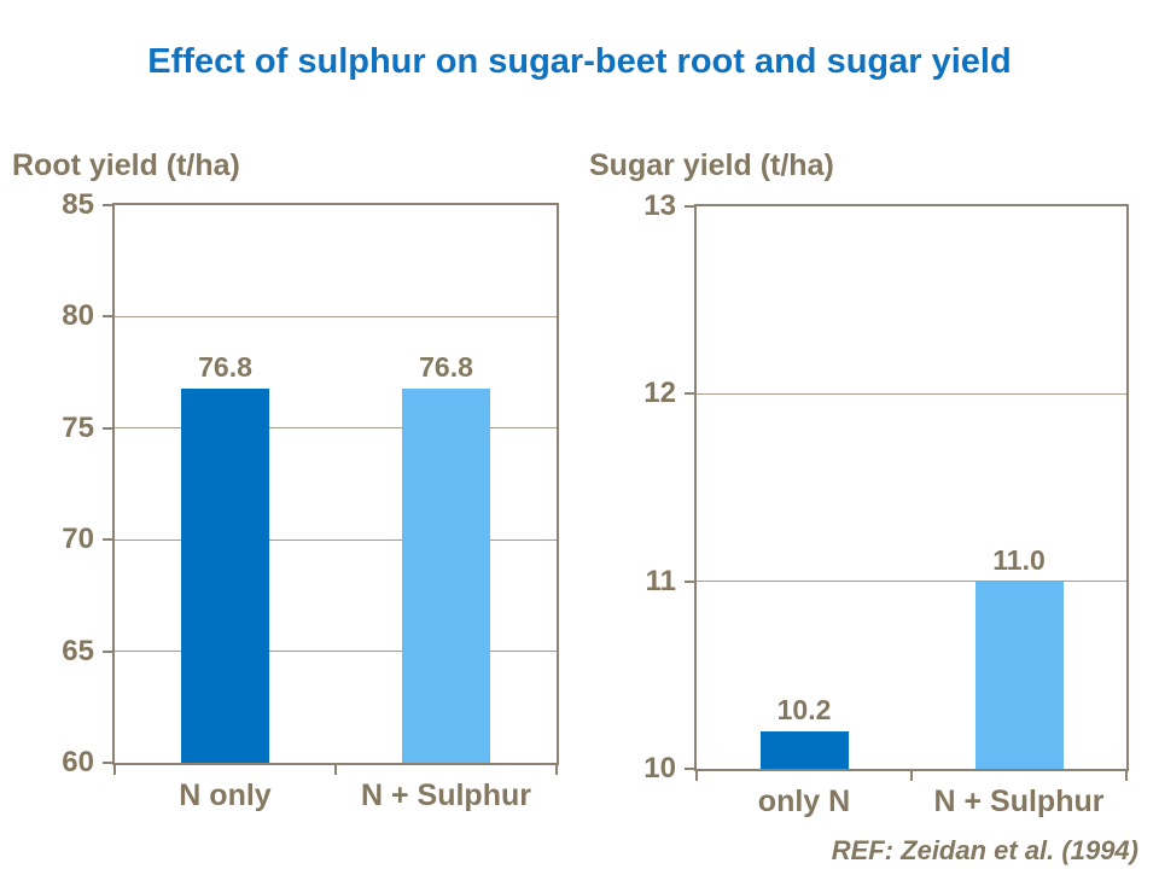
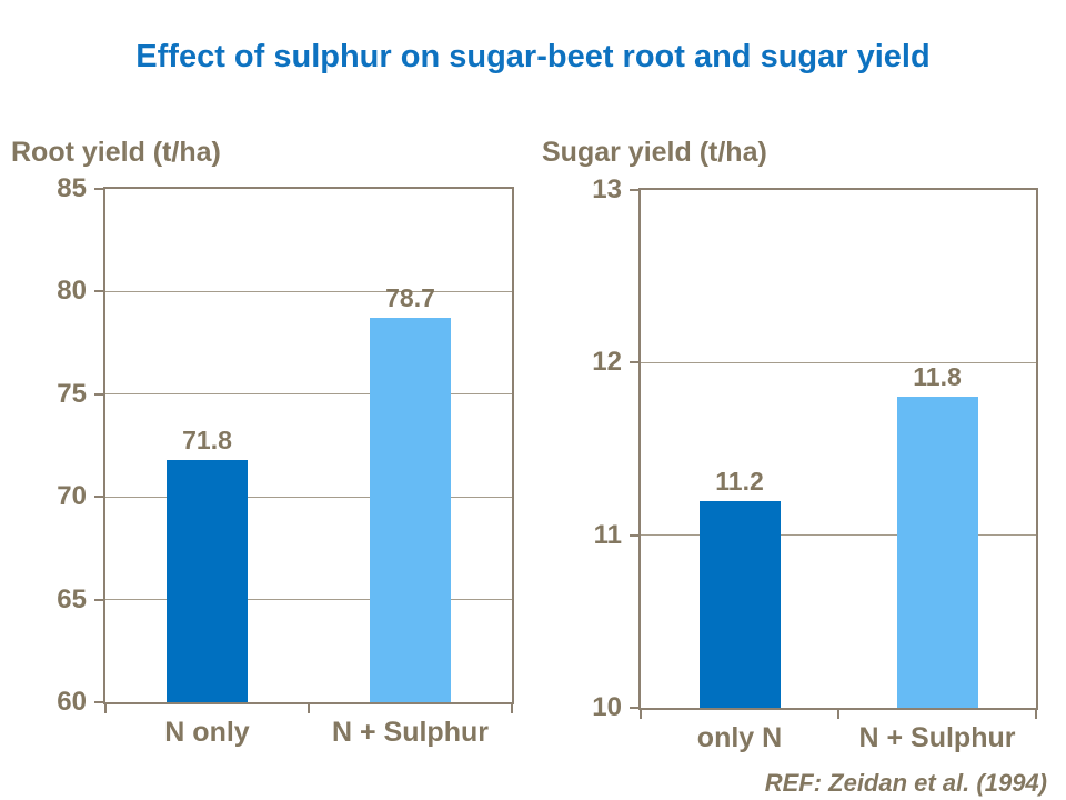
Root yield (t/ha)/N only: 76.8 -> 71.8
Root yield (t/ha)/N + Sulphur: 76.8 -> 78.7
Sugar yield (t/ha)/only N: 10.2 -> 11.2
Sugar yield (t/ha)/N + Sulphur: 11.0 -> 11.8
